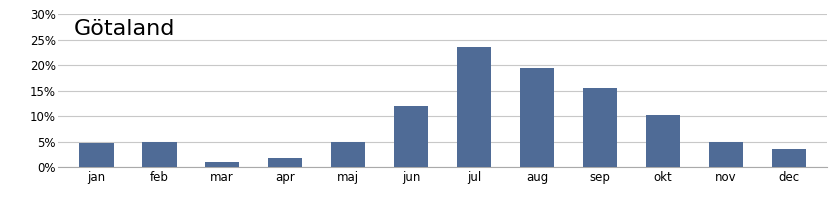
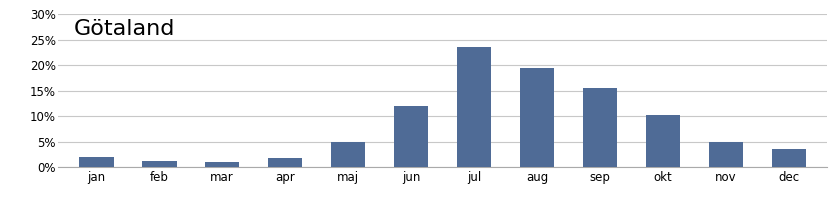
jan: 4.8% -> 2.0%
feb: 5.0% -> 1.3%
